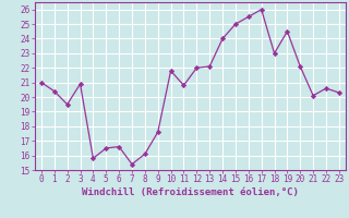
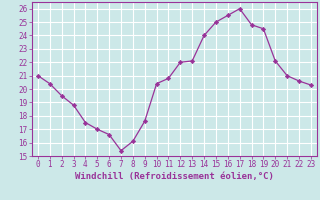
3: 20.9 -> 18.8
4: 15.8 -> 17.5
5: 16.5 -> 17.0
10: 21.8 -> 20.4
18: 23.0 -> 24.8
21: 20.1 -> 21.0
